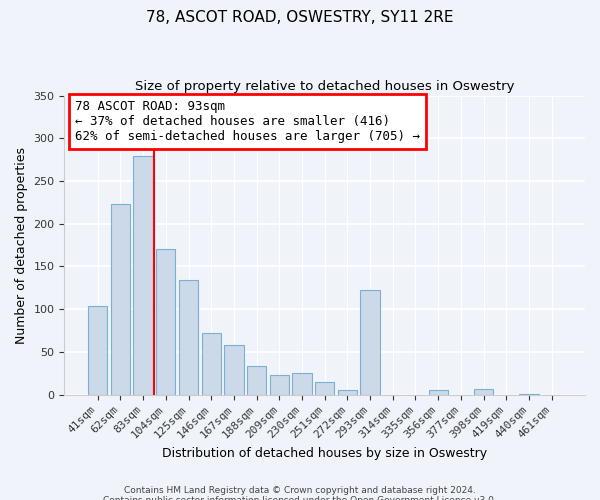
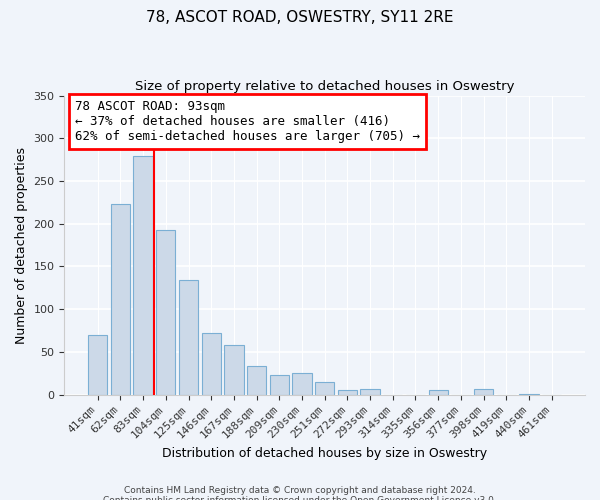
41sqm: 104 -> 70
104sqm: 170 -> 193
293sqm: 122 -> 7
